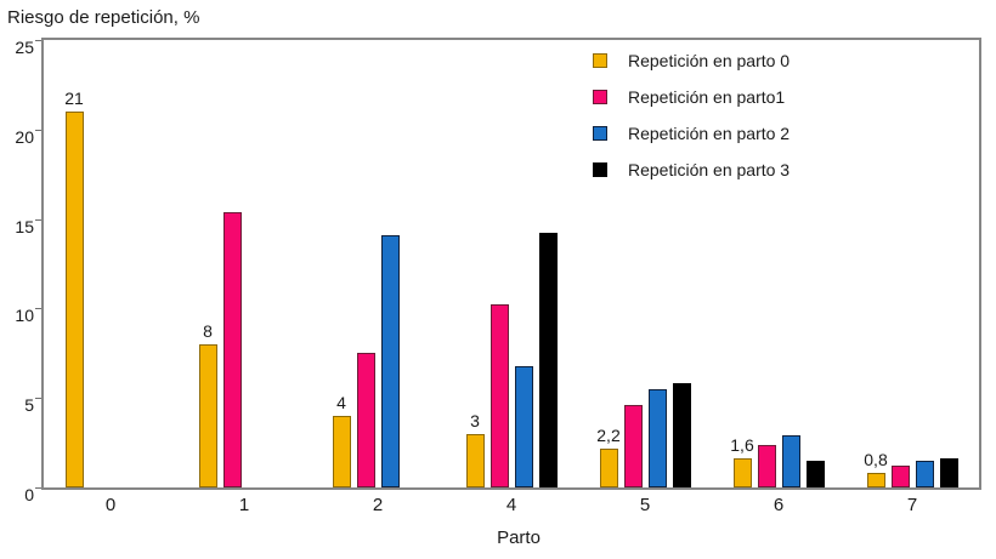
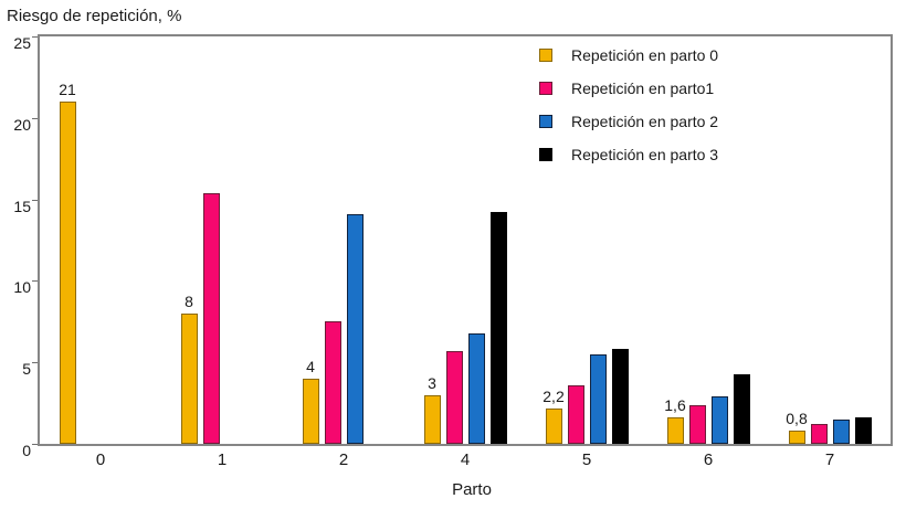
Repetición en parto1/4: 10.2 -> 5.7
Repetición en parto1/5: 4.6 -> 3.6
Repetición en parto 3/6: 1.5 -> 4.3
